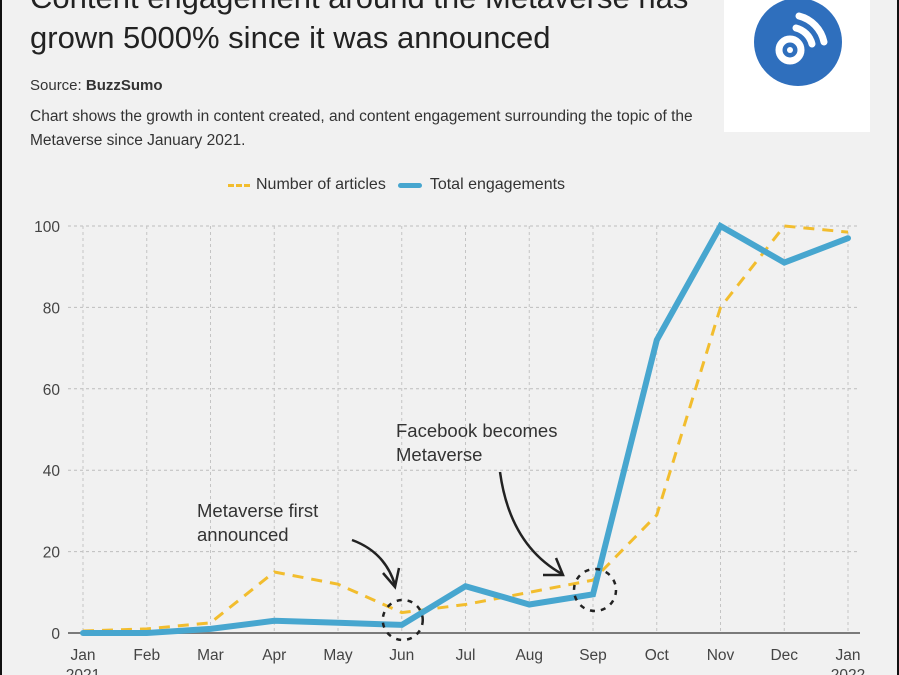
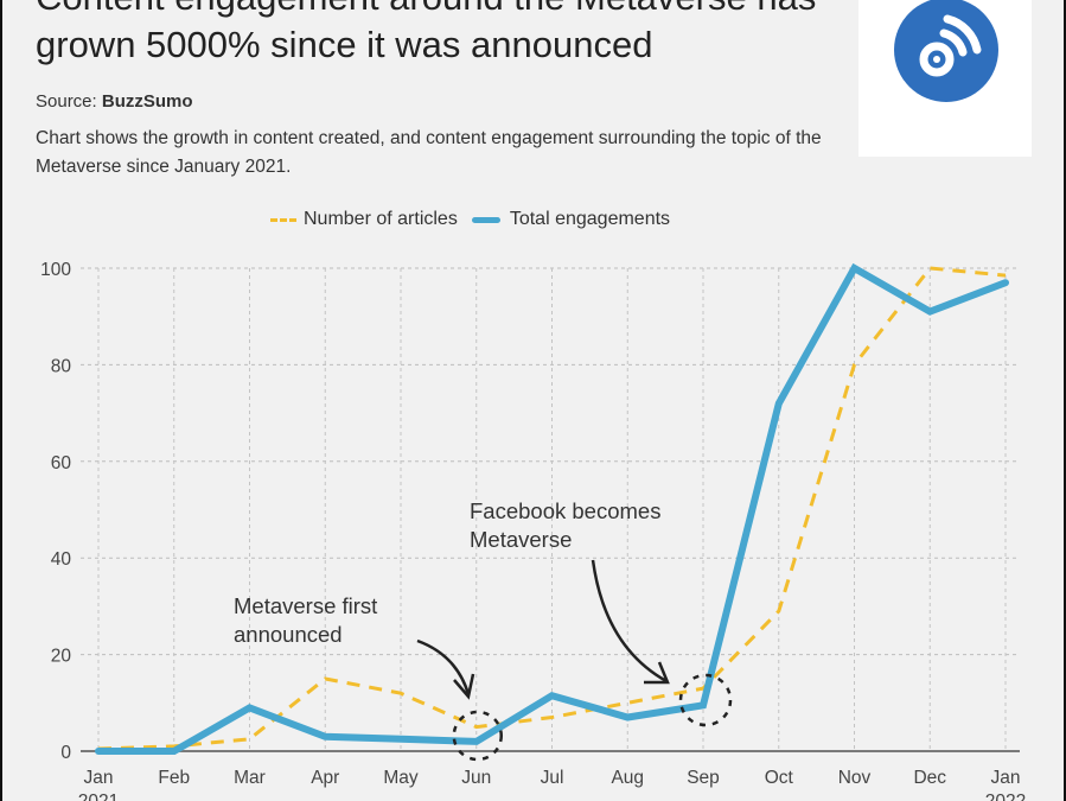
Total engagements/Mar: 1 -> 9
